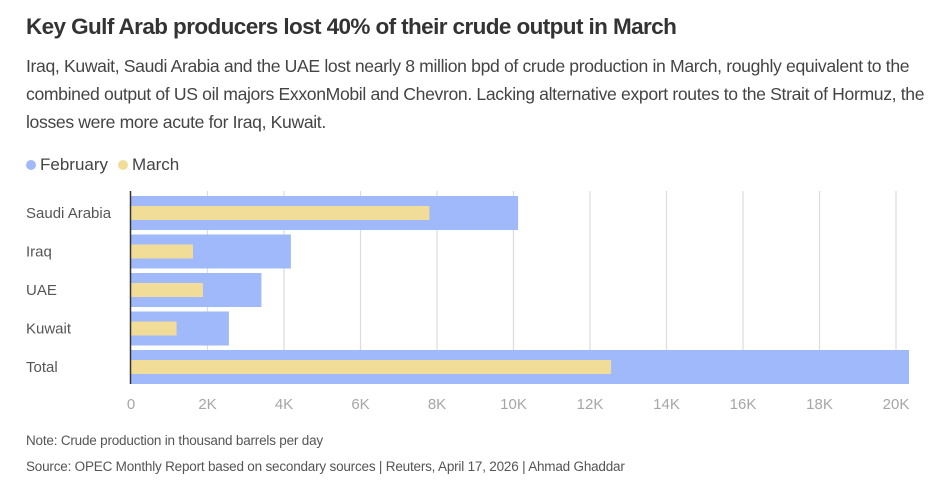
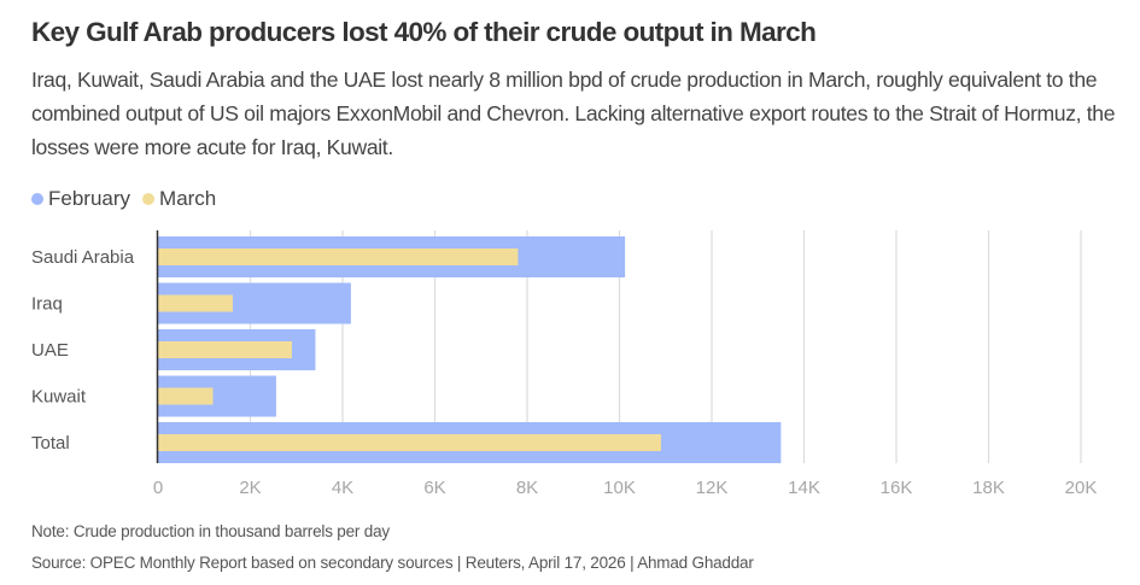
March/UAE: 1.9K -> 2.9K
February/Total: 20.3K -> 13.5K
March/Total: 12.6K -> 10.9K
